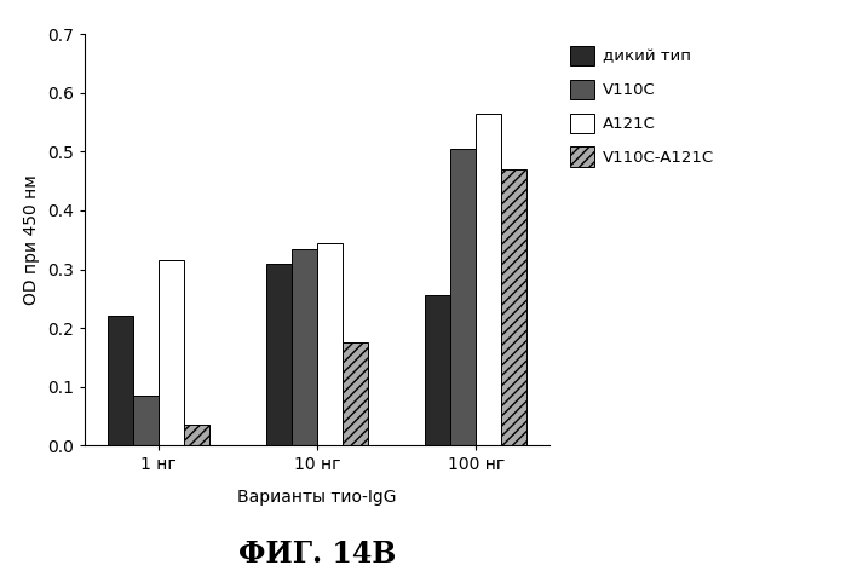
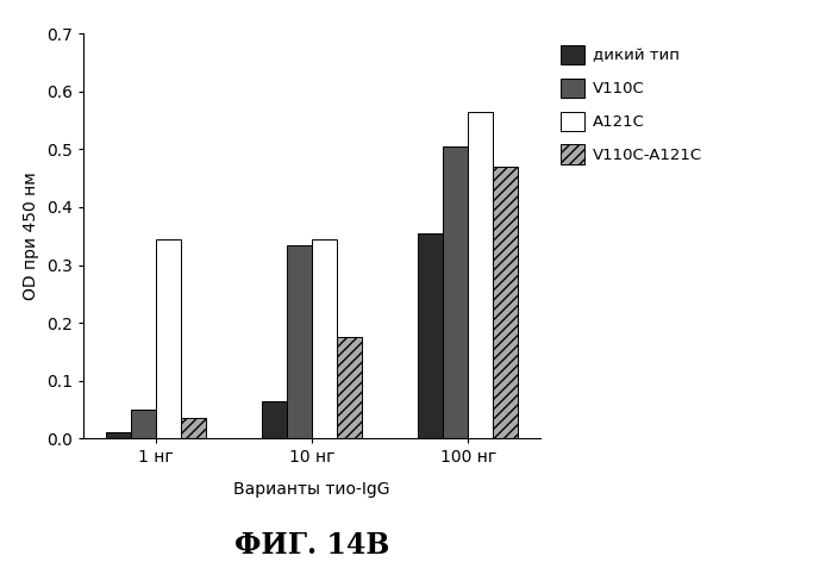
дикий тип/1 нг: 0.220 -> 0.010
V110C/1 нг: 0.085 -> 0.050
A121C/1 нг: 0.315 -> 0.345
дикий тип/10 нг: 0.310 -> 0.065
дикий тип/100 нг: 0.255 -> 0.355
